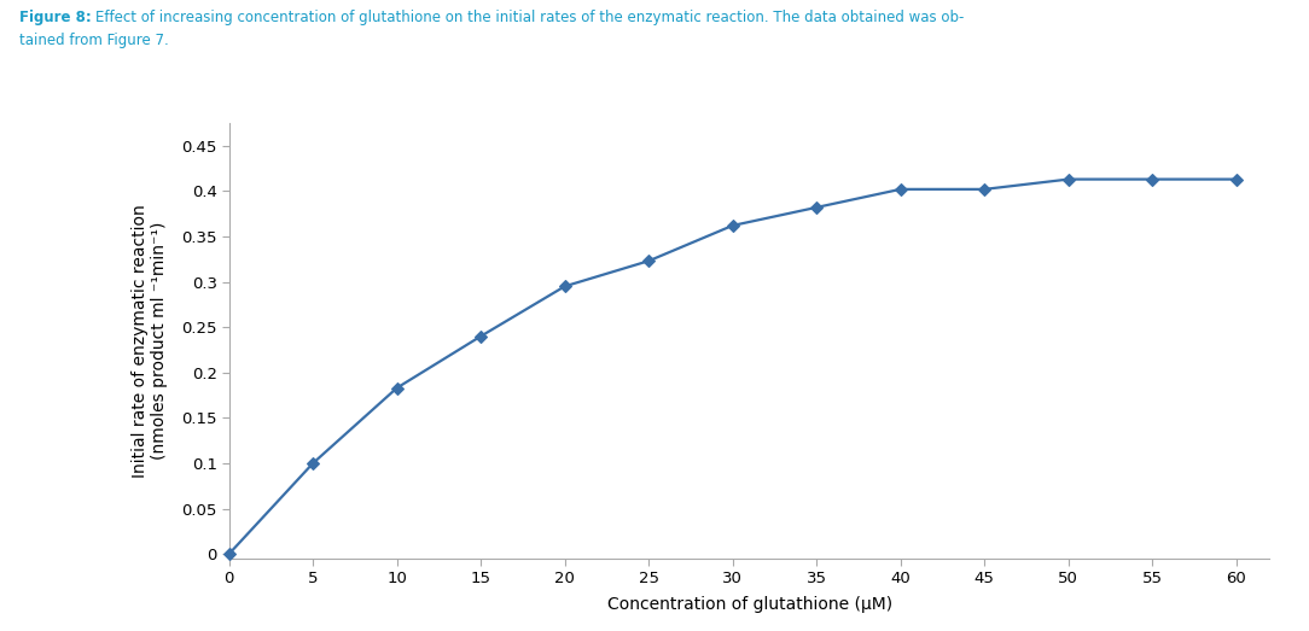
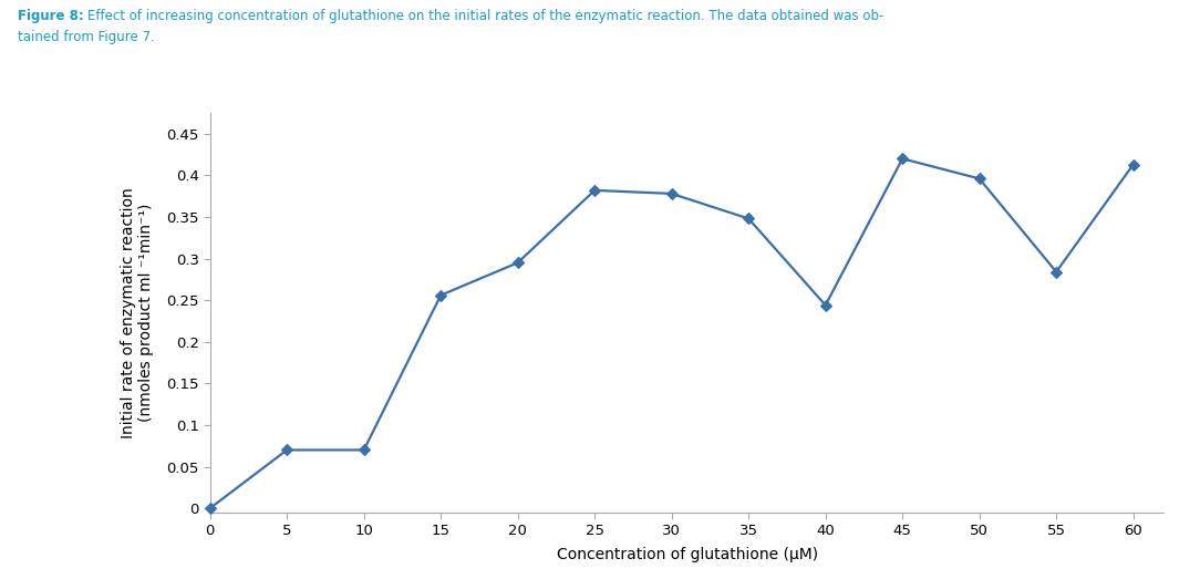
5: 0.100 -> 0.070
10: 0.183 -> 0.070
15: 0.240 -> 0.256
25: 0.323 -> 0.382
30: 0.362 -> 0.378
35: 0.382 -> 0.348
40: 0.402 -> 0.244
45: 0.402 -> 0.420
50: 0.413 -> 0.396
55: 0.413 -> 0.284
